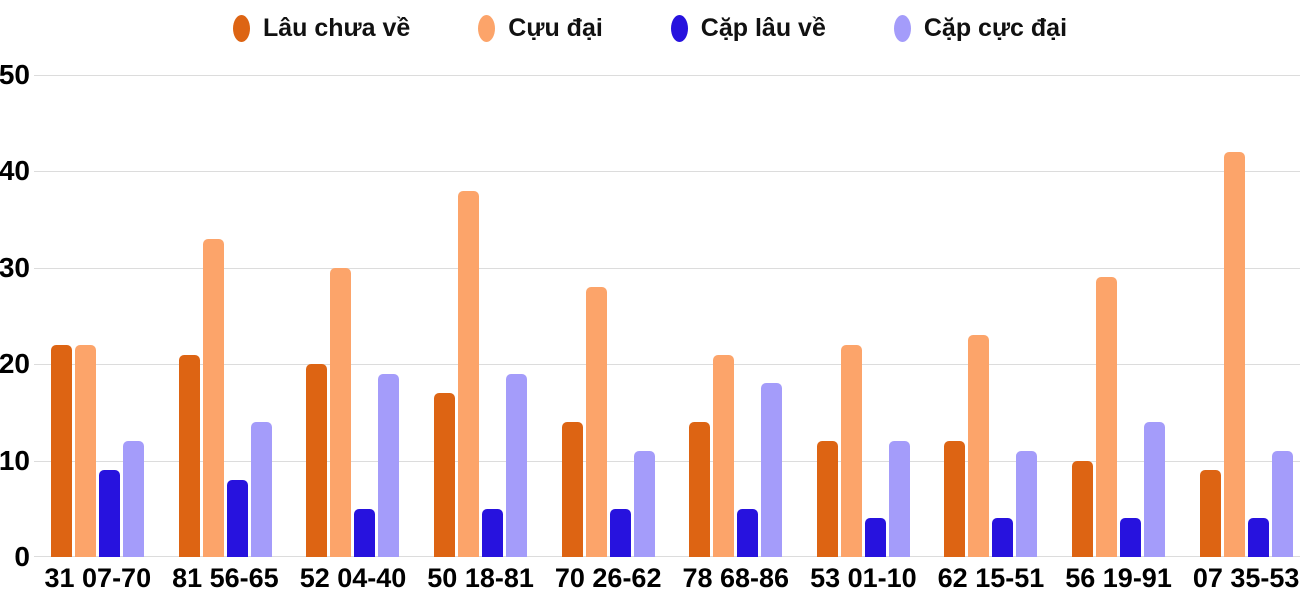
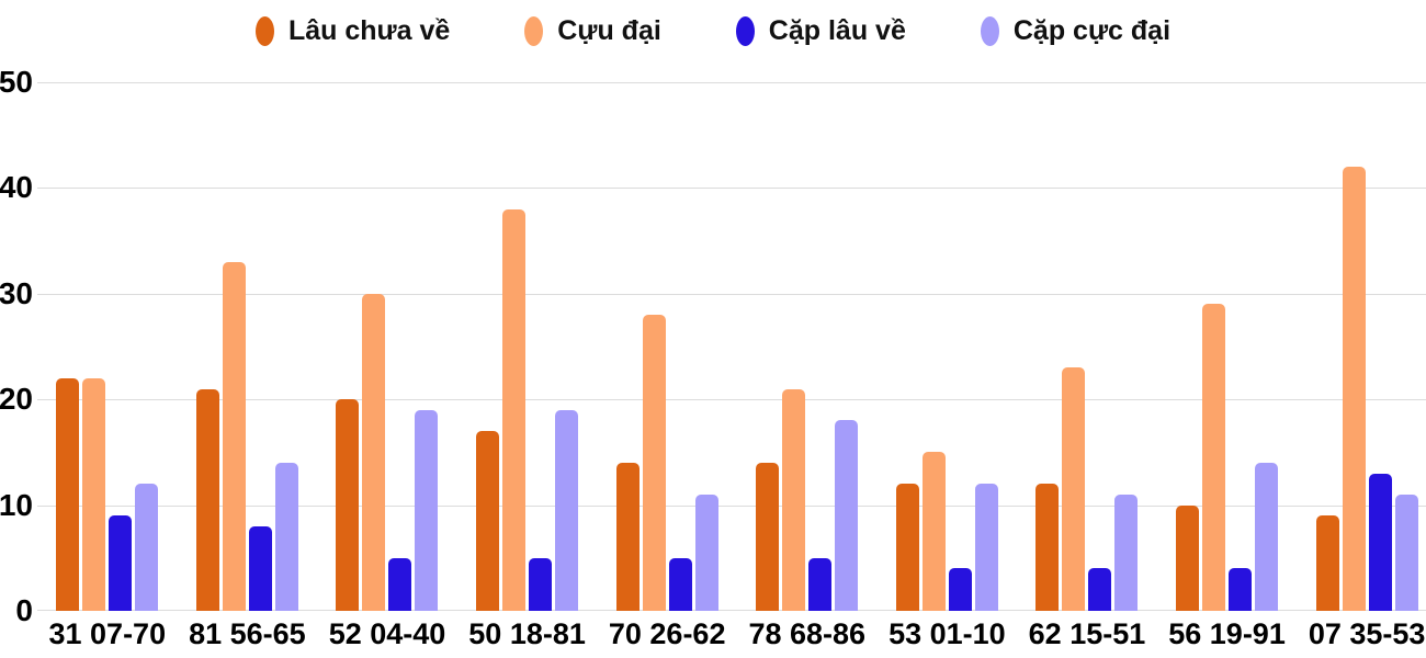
Cựu đại/53 01-10: 22 -> 15
Cặp lâu về/07 35-53: 4 -> 13
